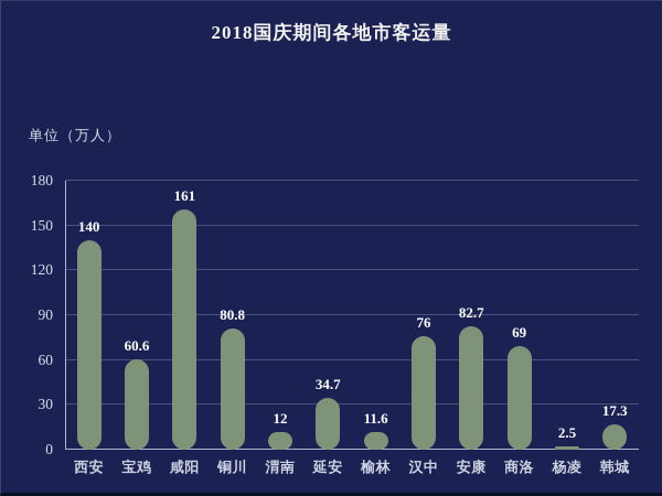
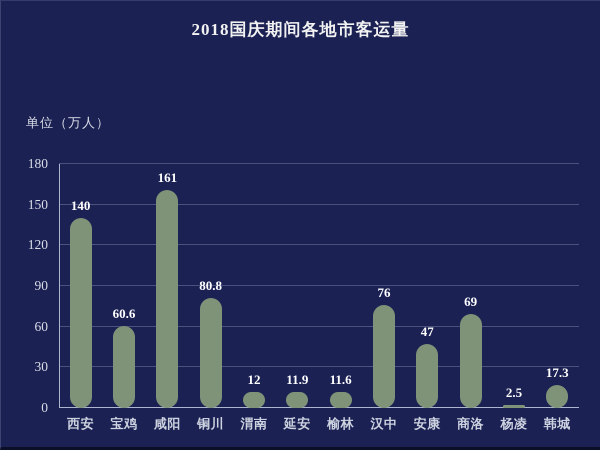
延安: 34.7 -> 11.9
安康: 82.7 -> 47
